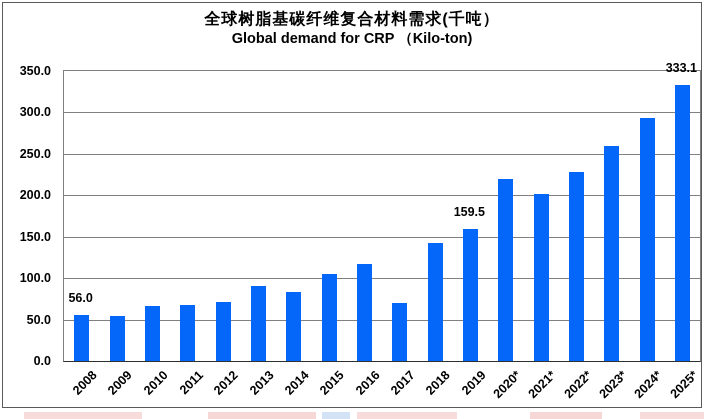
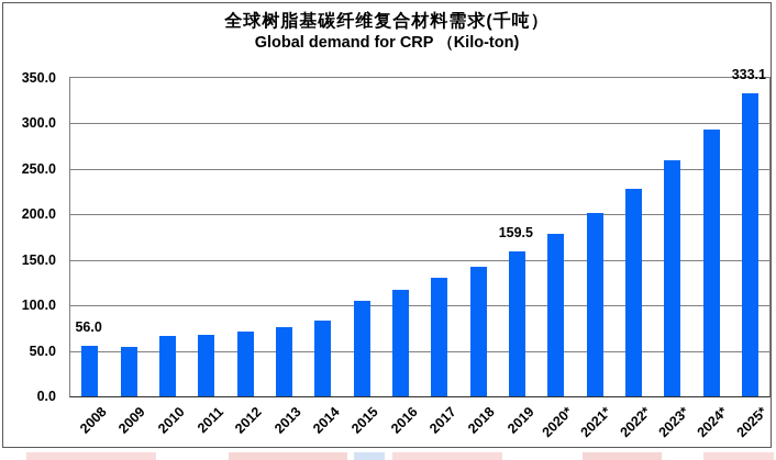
2013: 90 -> 80
2017: 70 -> 130
2020*: 220 -> 180
